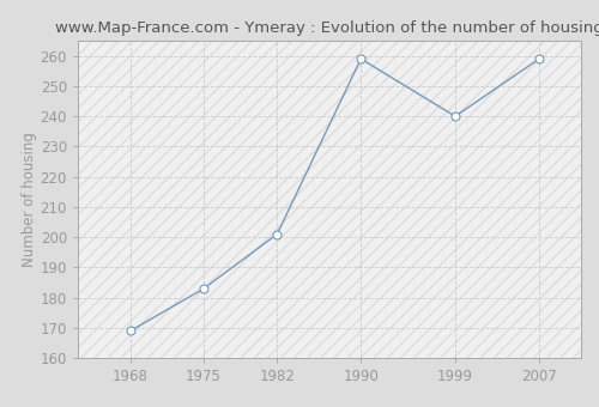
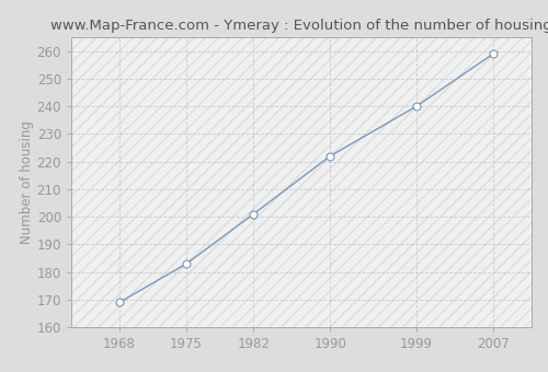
1990: 259 -> 222
